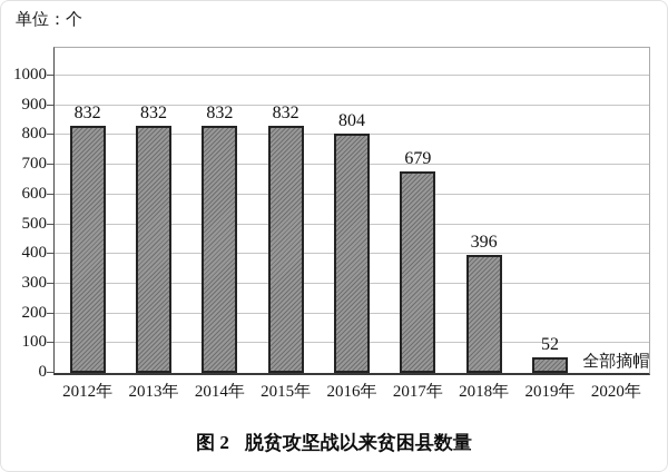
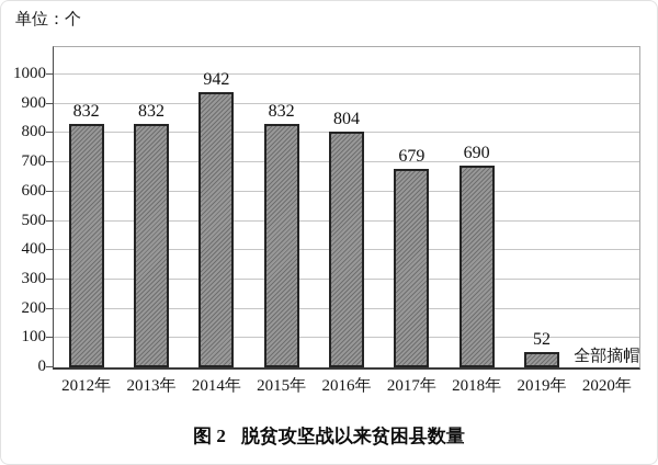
2014年: 832 -> 942
2018年: 396 -> 690
